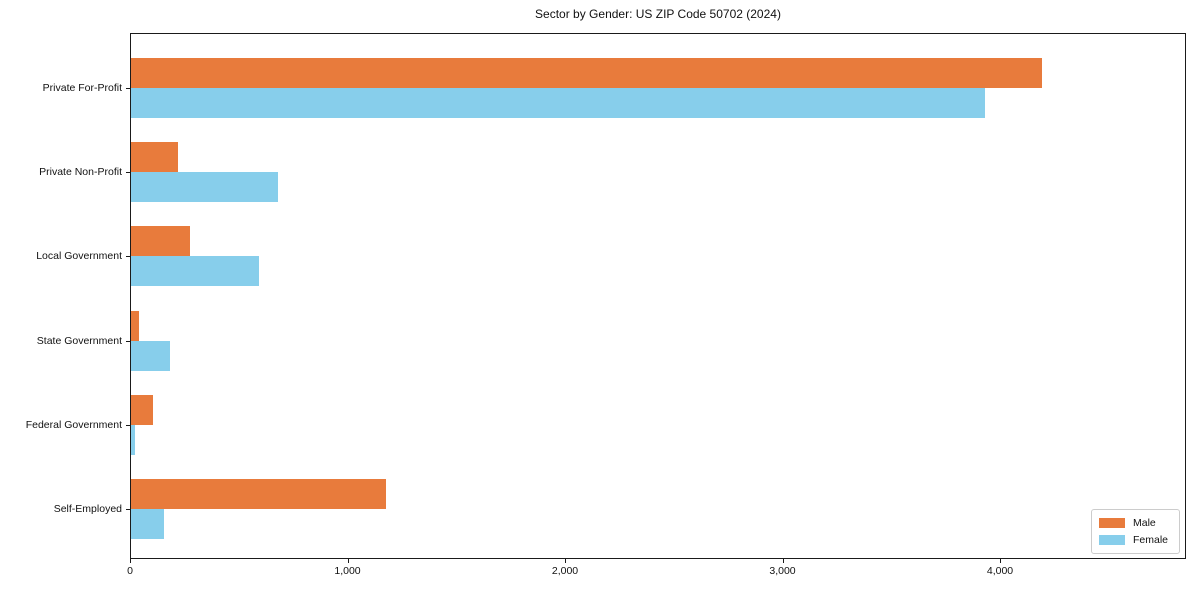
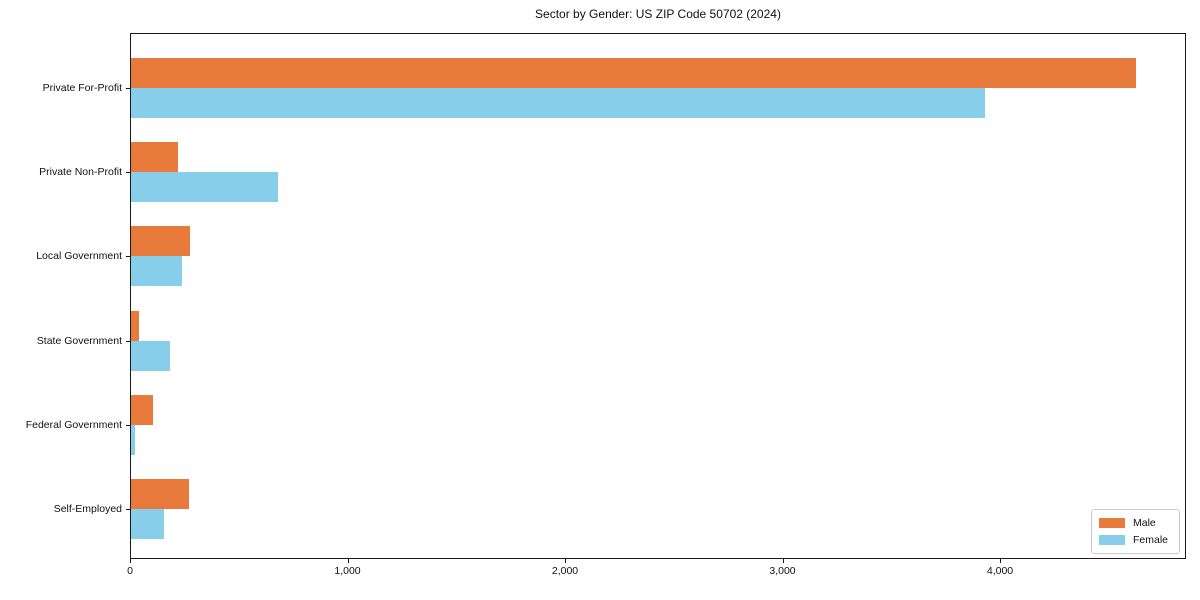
Male/Private For-Profit: 4190 -> 4620
Female/Local Government: 590 -> 240
Male/Self-Employed: 1170 -> 260
